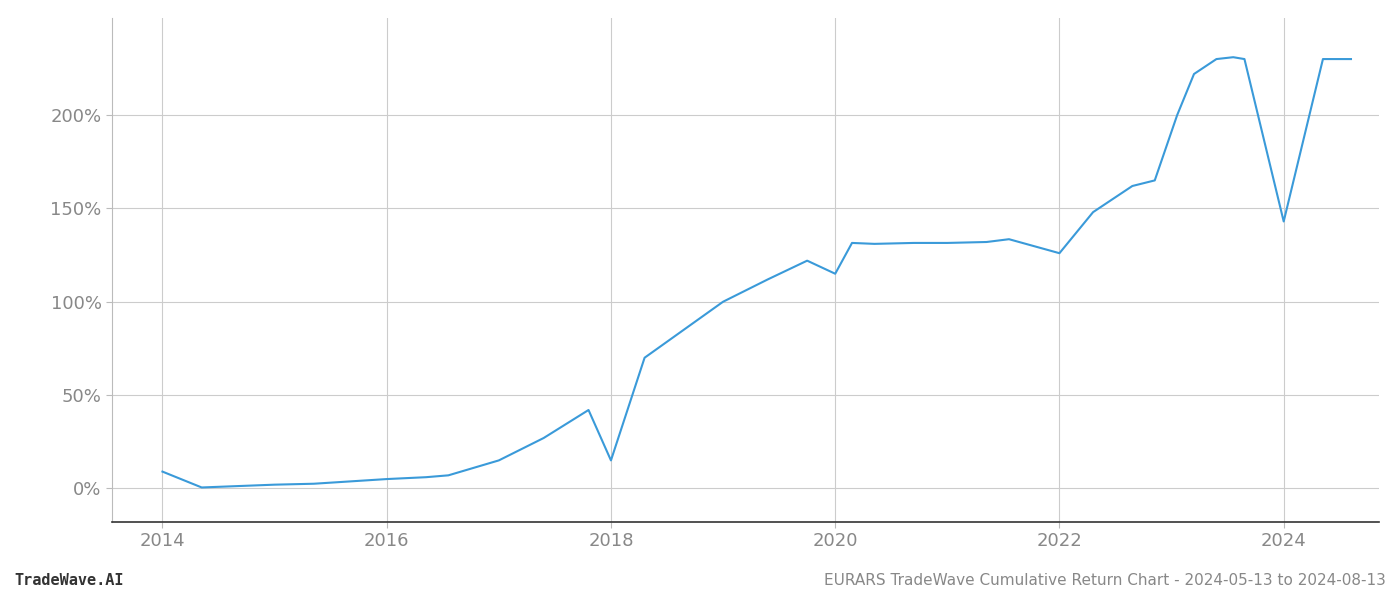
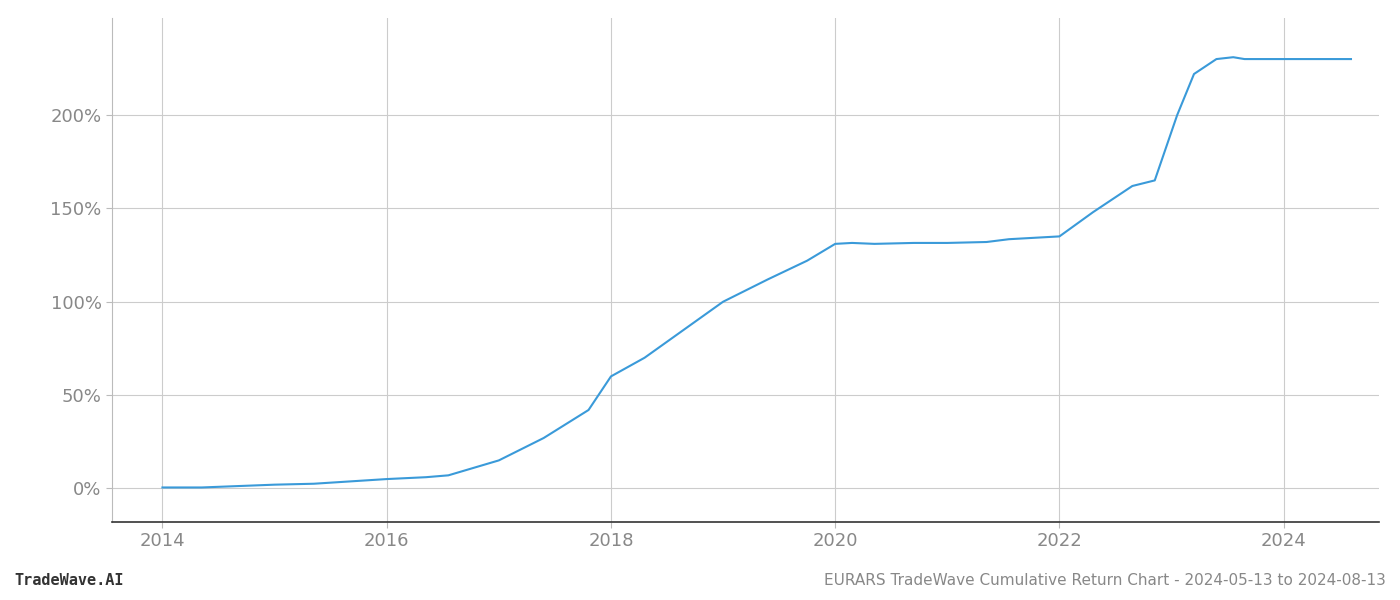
2014: 9% -> 0%
2018: 15% -> 60%
2020: 115% -> 131%
2022: 126% -> 135%
2024: 143% -> 230%
